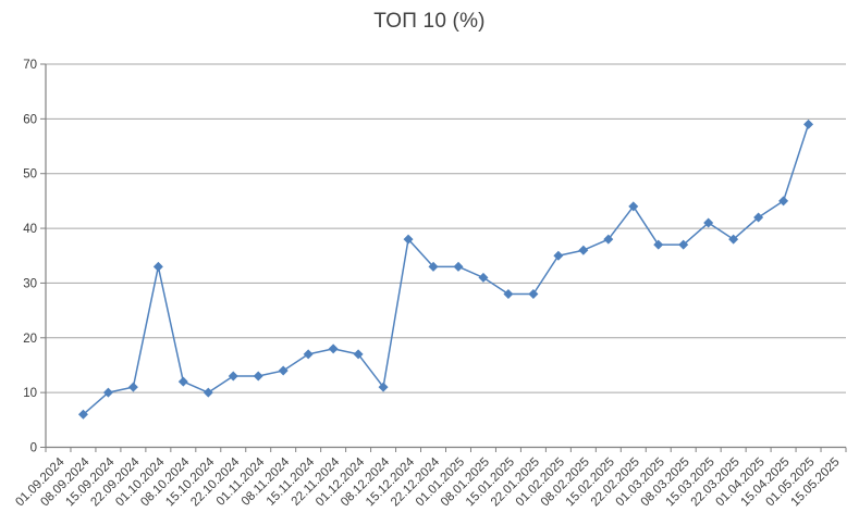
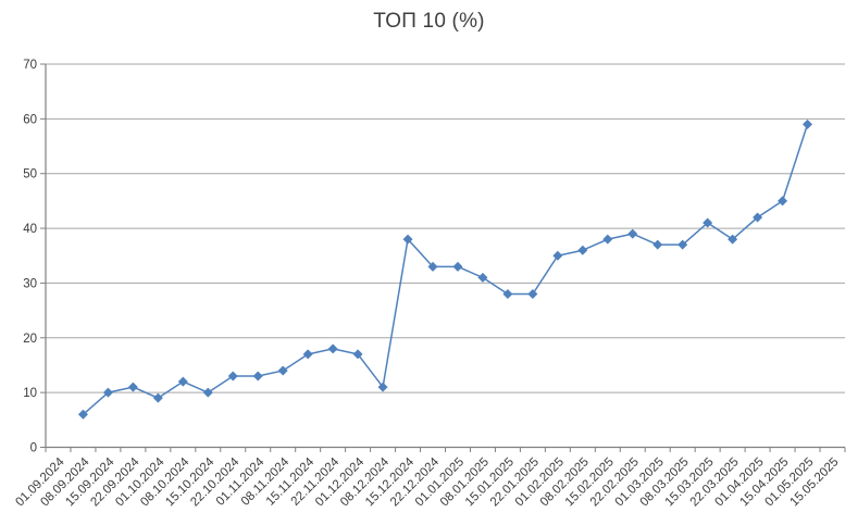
01.10.2024: 33 -> 9
22.02.2025: 44 -> 39
